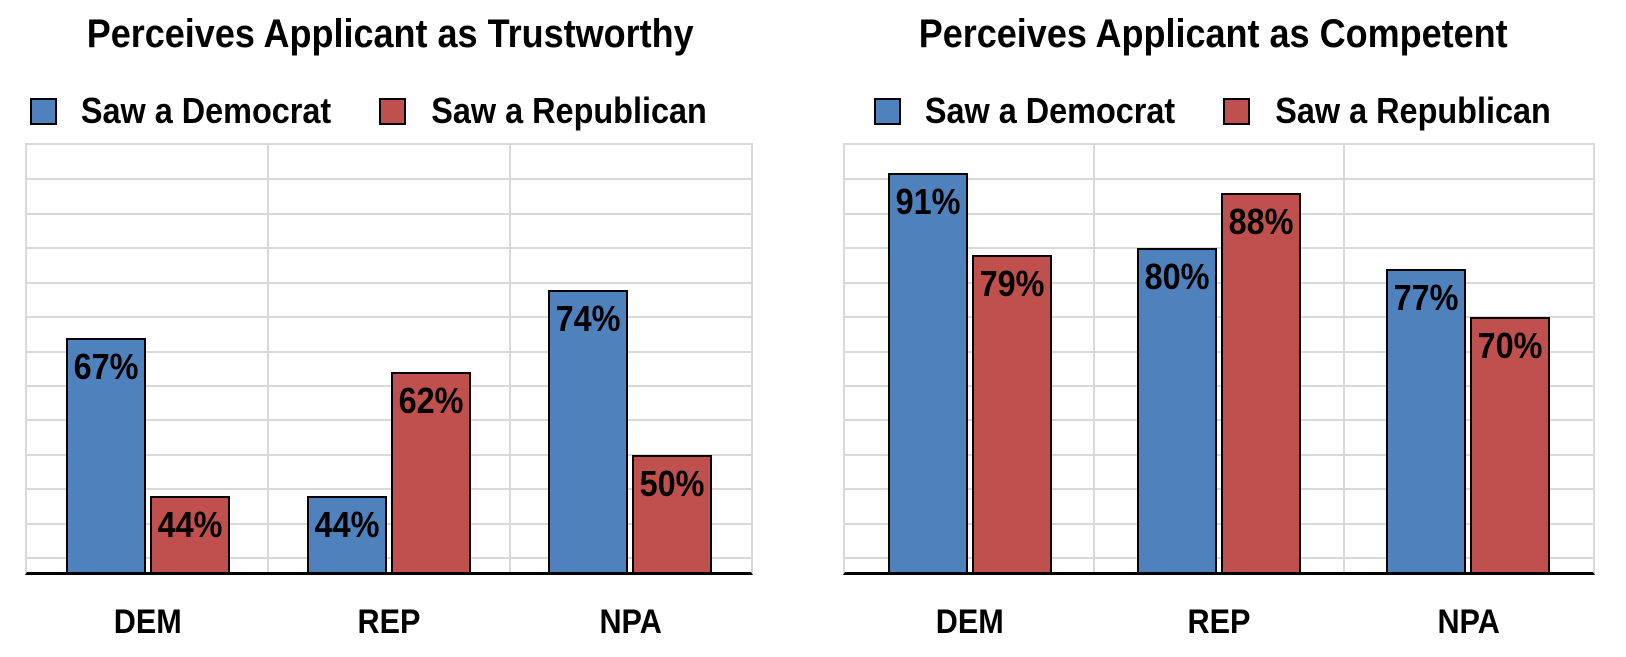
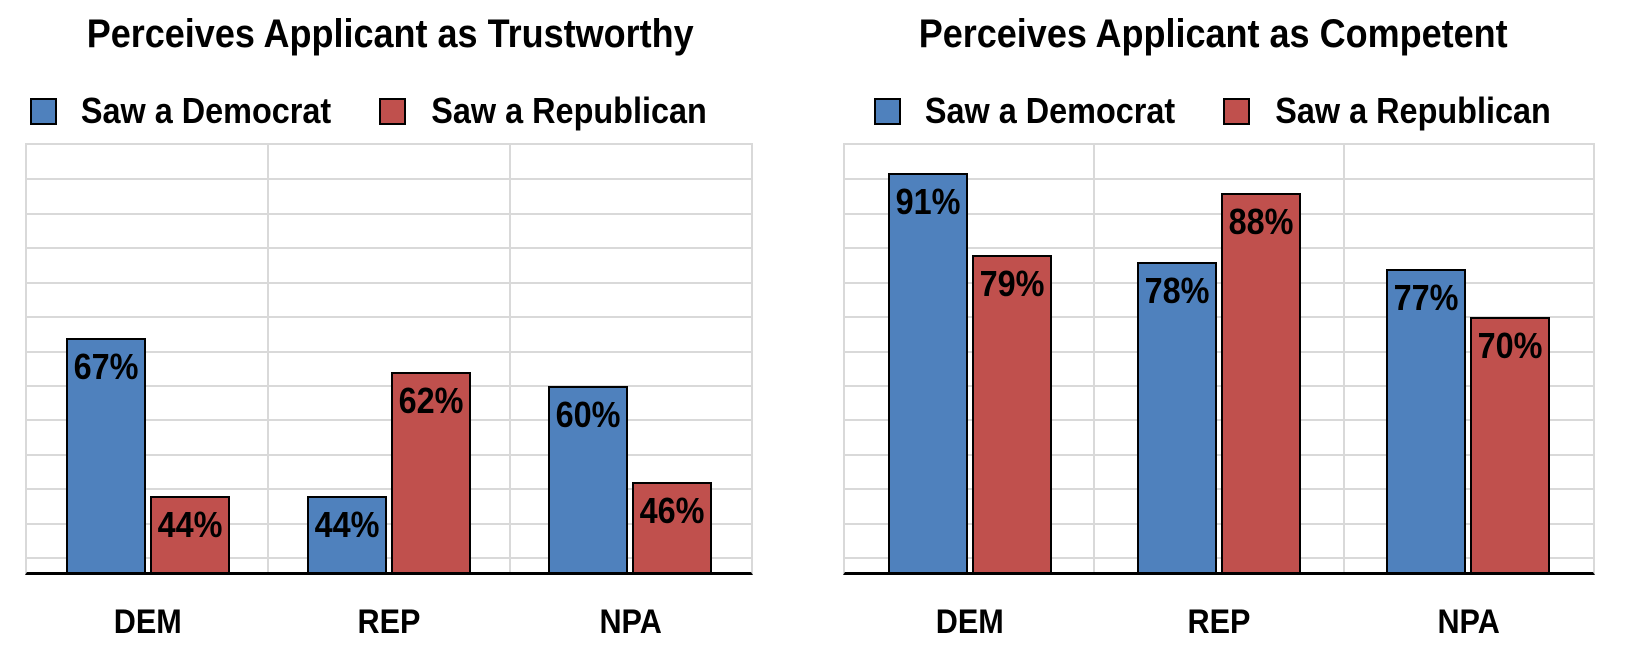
Perceives Applicant as Trustworthy/Saw a Democrat/NPA: 74% -> 60%
Perceives Applicant as Trustworthy/Saw a Republican/NPA: 50% -> 46%
Perceives Applicant as Competent/Saw a Democrat/REP: 80% -> 78%
